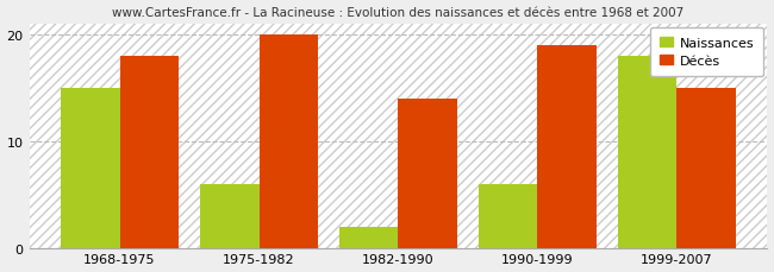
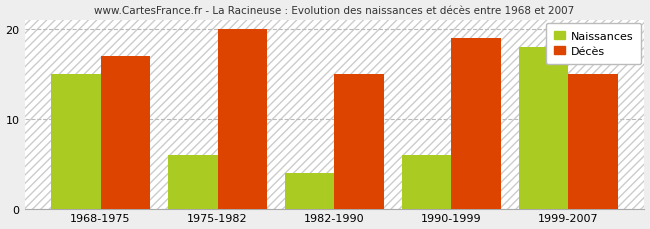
Décès/1968-1975: 18 -> 17
Naissances/1982-1990: 2 -> 4
Décès/1982-1990: 14 -> 15
